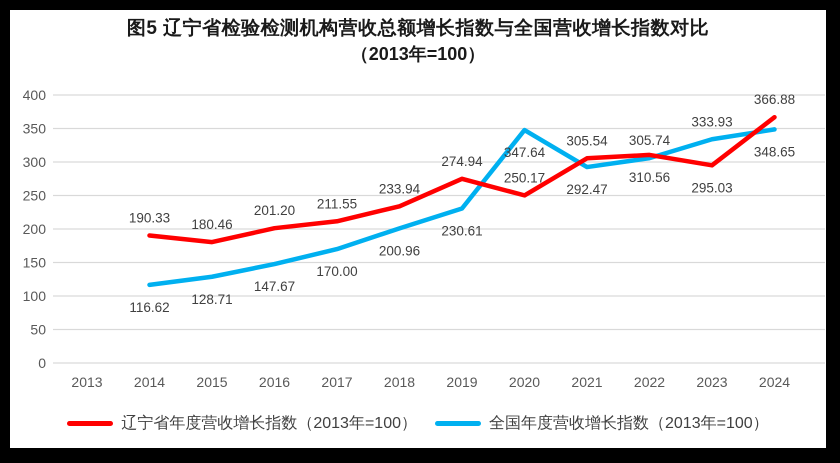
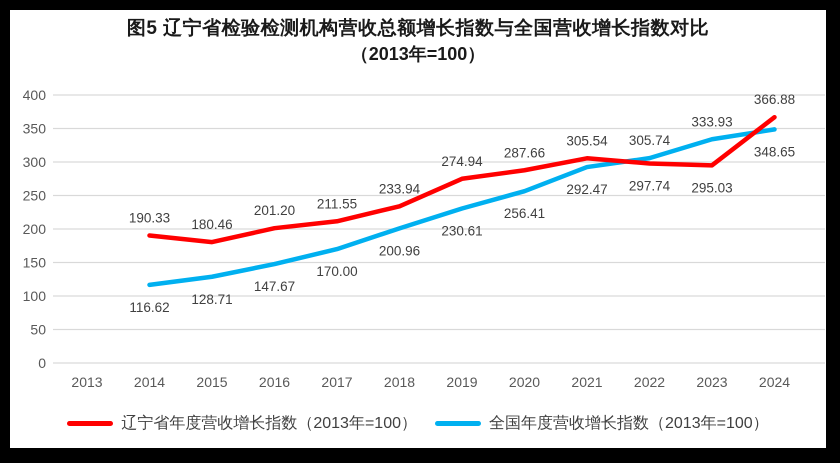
辽宁省年度营收增长指数（2013年=100）/2020: 250.17 -> 287.66
全国年度营收增长指数（2013年=100）/2020: 347.64 -> 256.41
辽宁省年度营收增长指数（2013年=100）/2022: 310.56 -> 297.74
